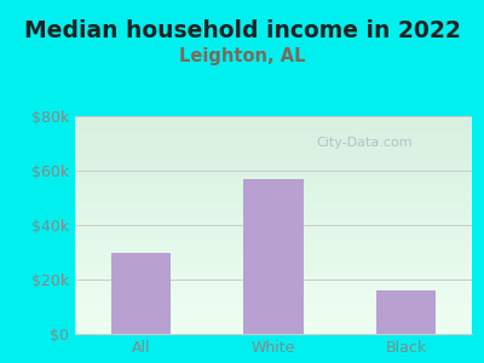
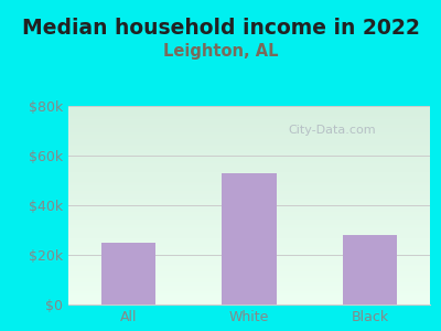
All: $30k -> $25k
White: $57k -> $53k
Black: $16k -> $28k
